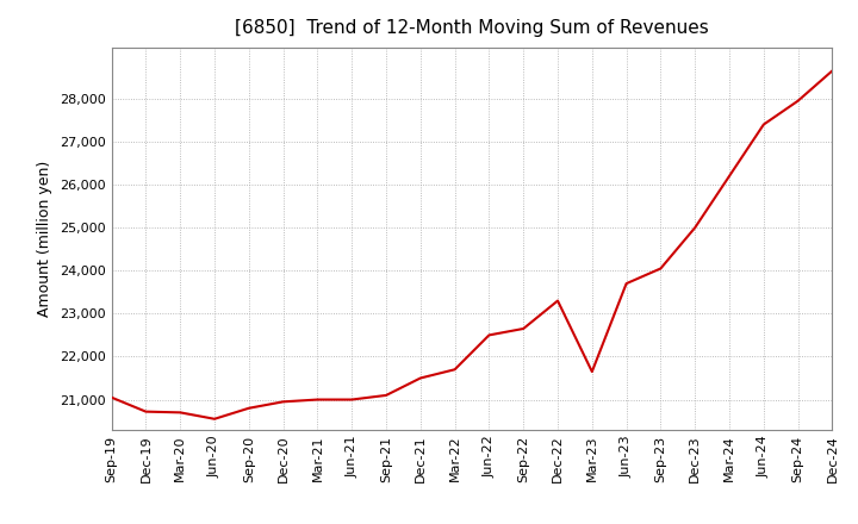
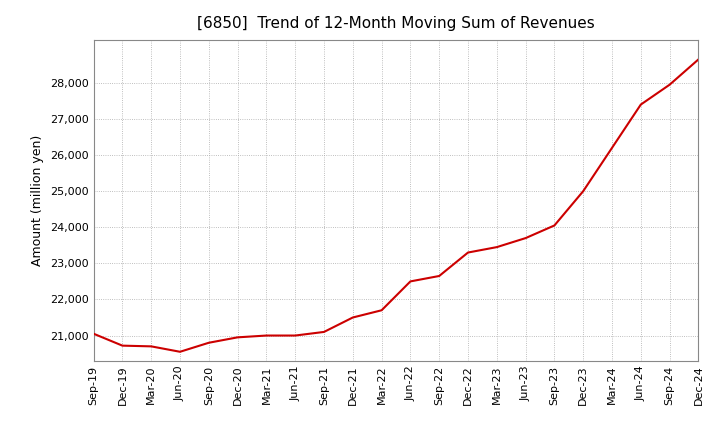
Mar-23: 21,650 -> 23,450
